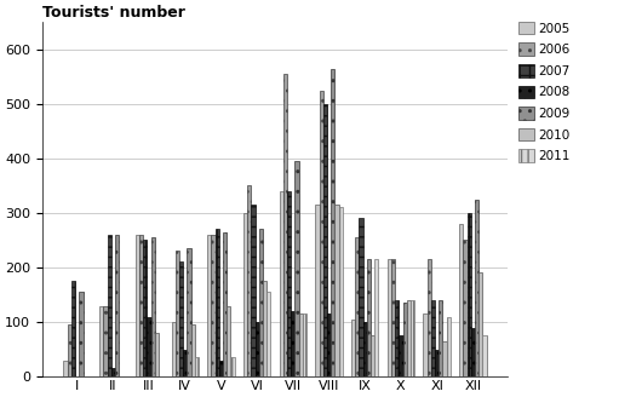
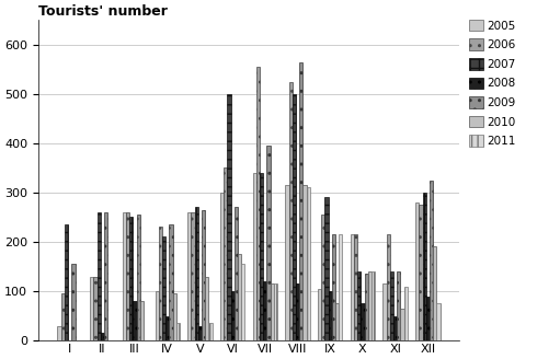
2007/I: 175 -> 235
2008/III: 110 -> 80
2007/VI: 315 -> 500
2006/XII: 250 -> 275
